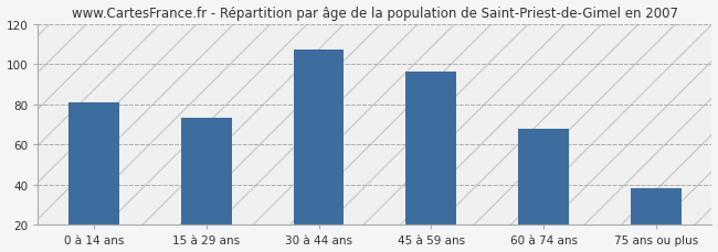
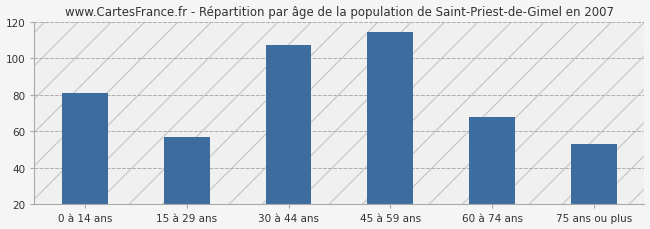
15 à 29 ans: 73 -> 57
45 à 59 ans: 96 -> 114
75 ans ou plus: 38 -> 53
